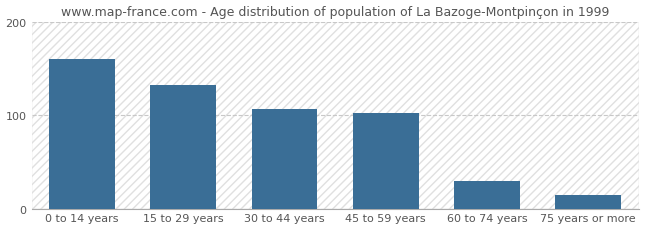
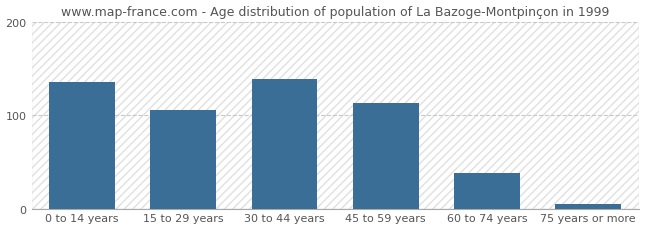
0 to 14 years: 160 -> 135
15 to 29 years: 132 -> 105
30 to 44 years: 106 -> 138
45 to 59 years: 102 -> 113
60 to 74 years: 30 -> 38
75 years or more: 14 -> 5
